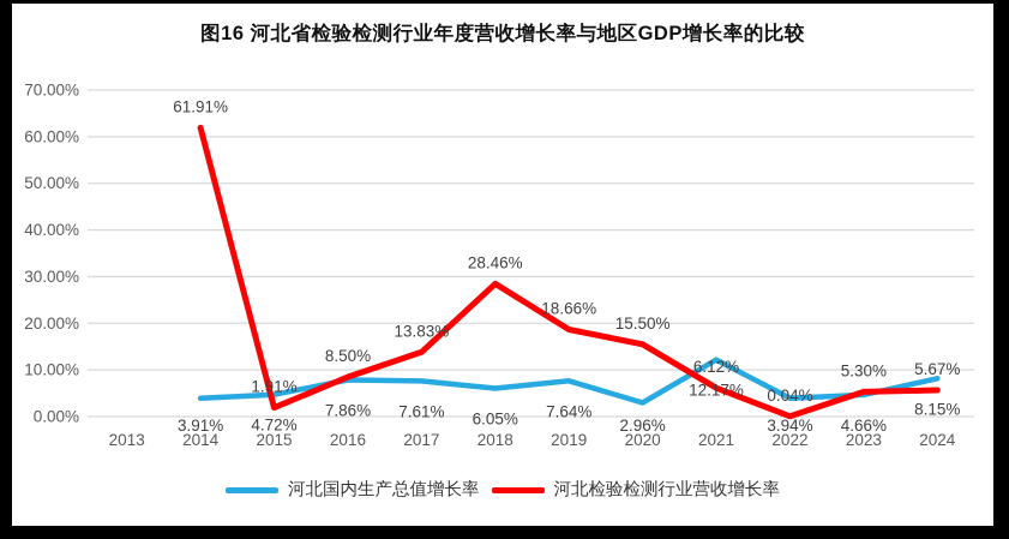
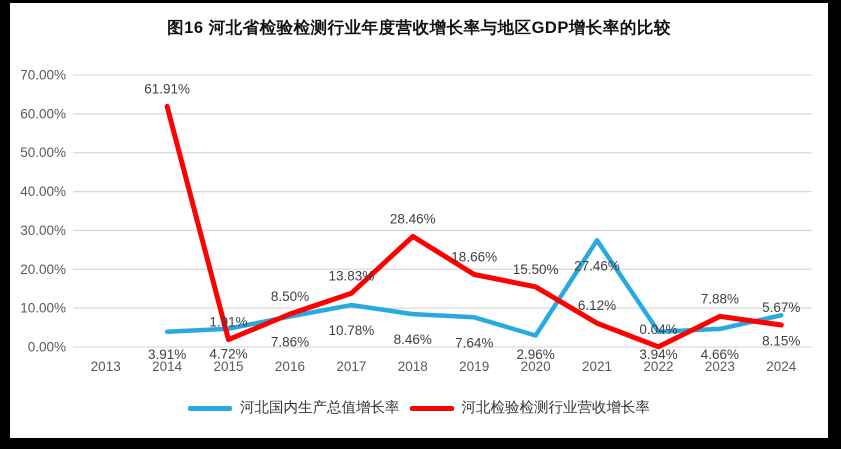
河北国内生产总值增长率/2017: 7.61% -> 10.78%
河北国内生产总值增长率/2018: 6.05% -> 8.46%
河北国内生产总值增长率/2021: 12.17% -> 27.46%
河北检验检测行业营收增长率/2023: 5.30% -> 7.88%
